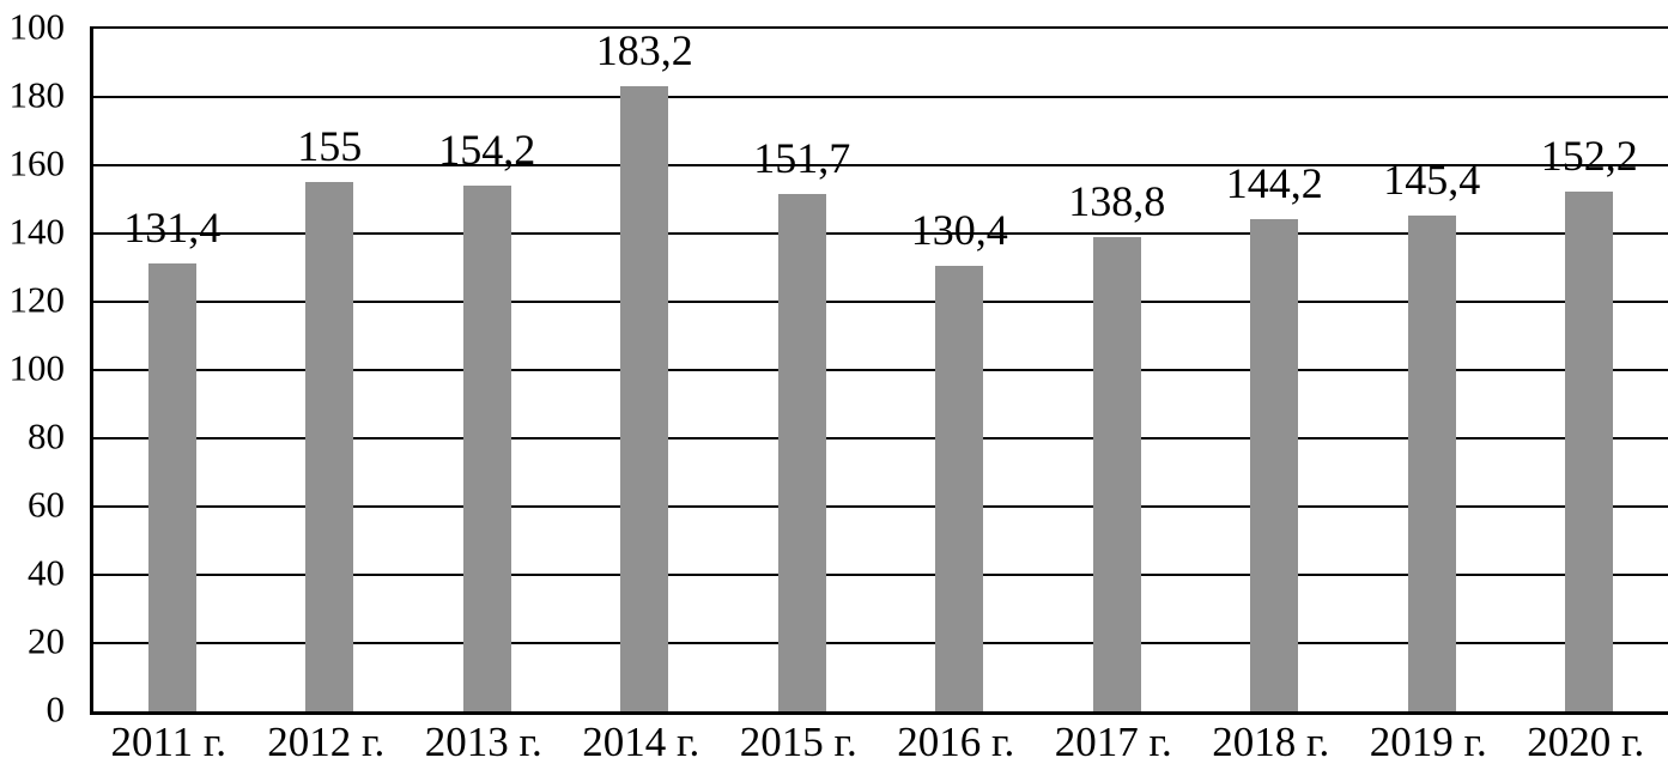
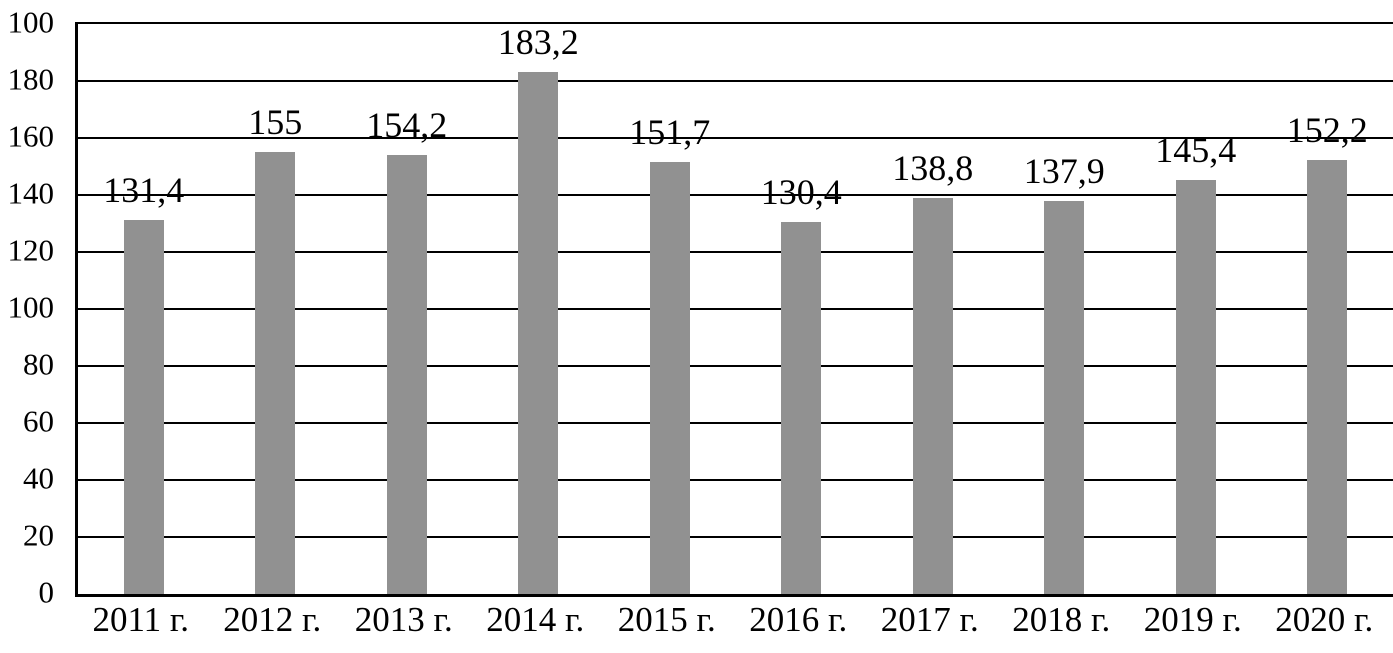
2018 г.: 144,2 -> 137,9
